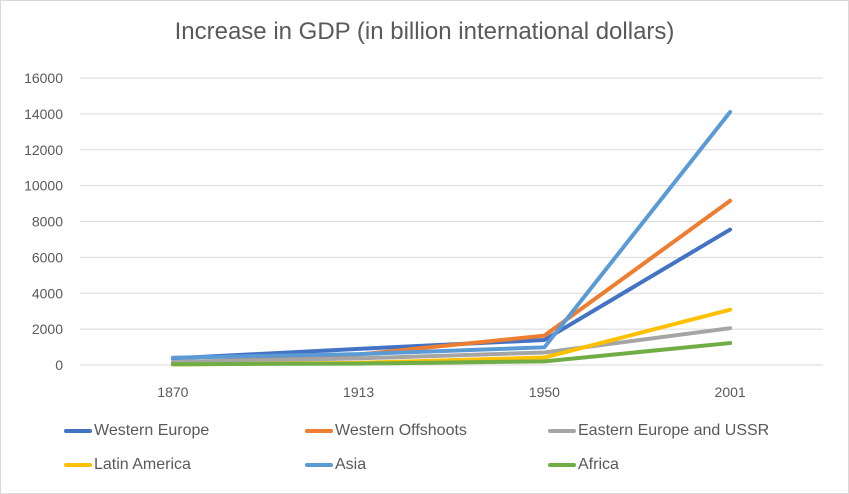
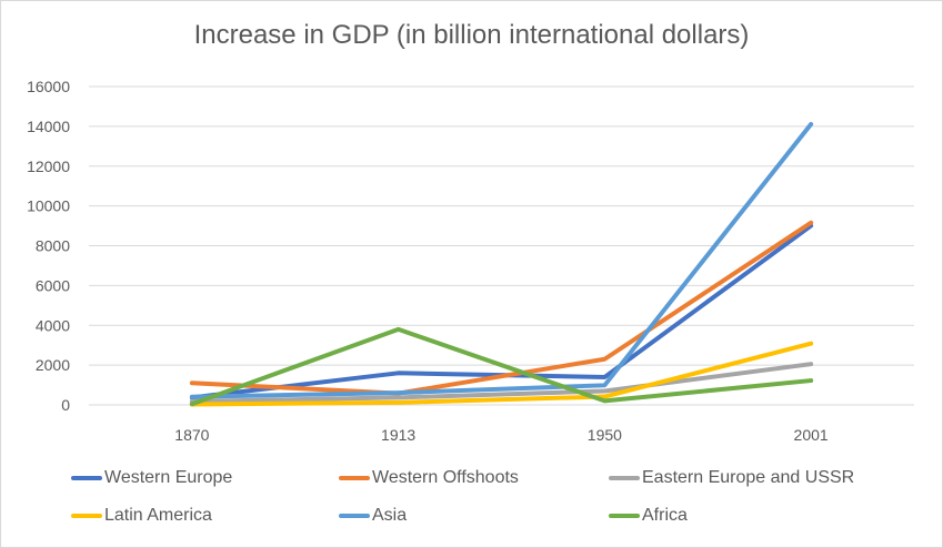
Western Offshoots/1870: 100 -> 1100
Western Europe/1913: 900 -> 1600
Africa/1913: 100 -> 3800
Western Offshoots/1950: 1600 -> 2300
Western Europe/2001: 7600 -> 9000
